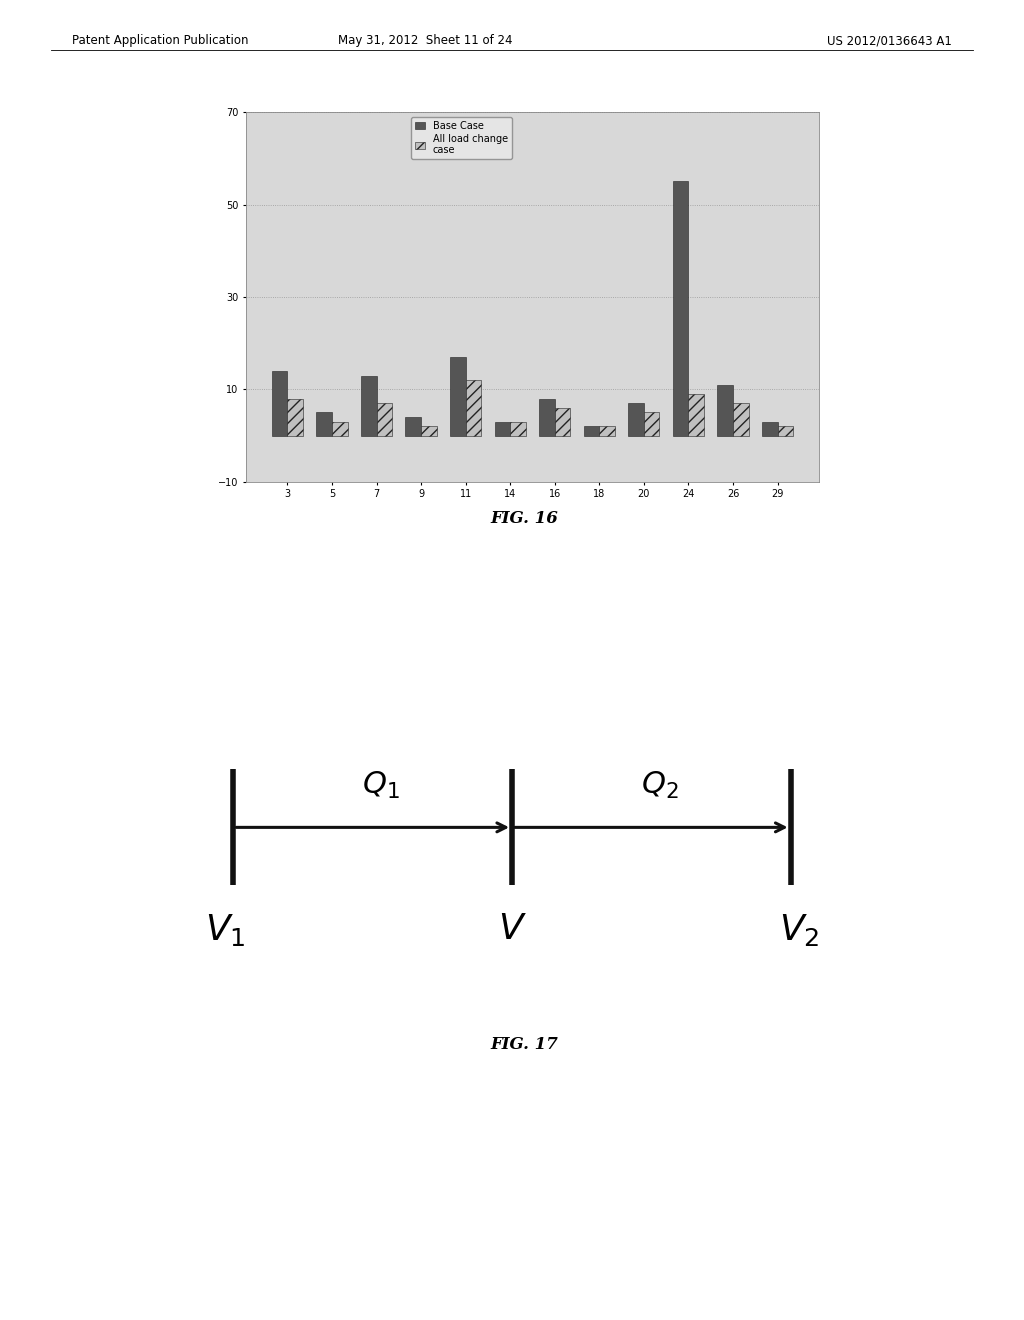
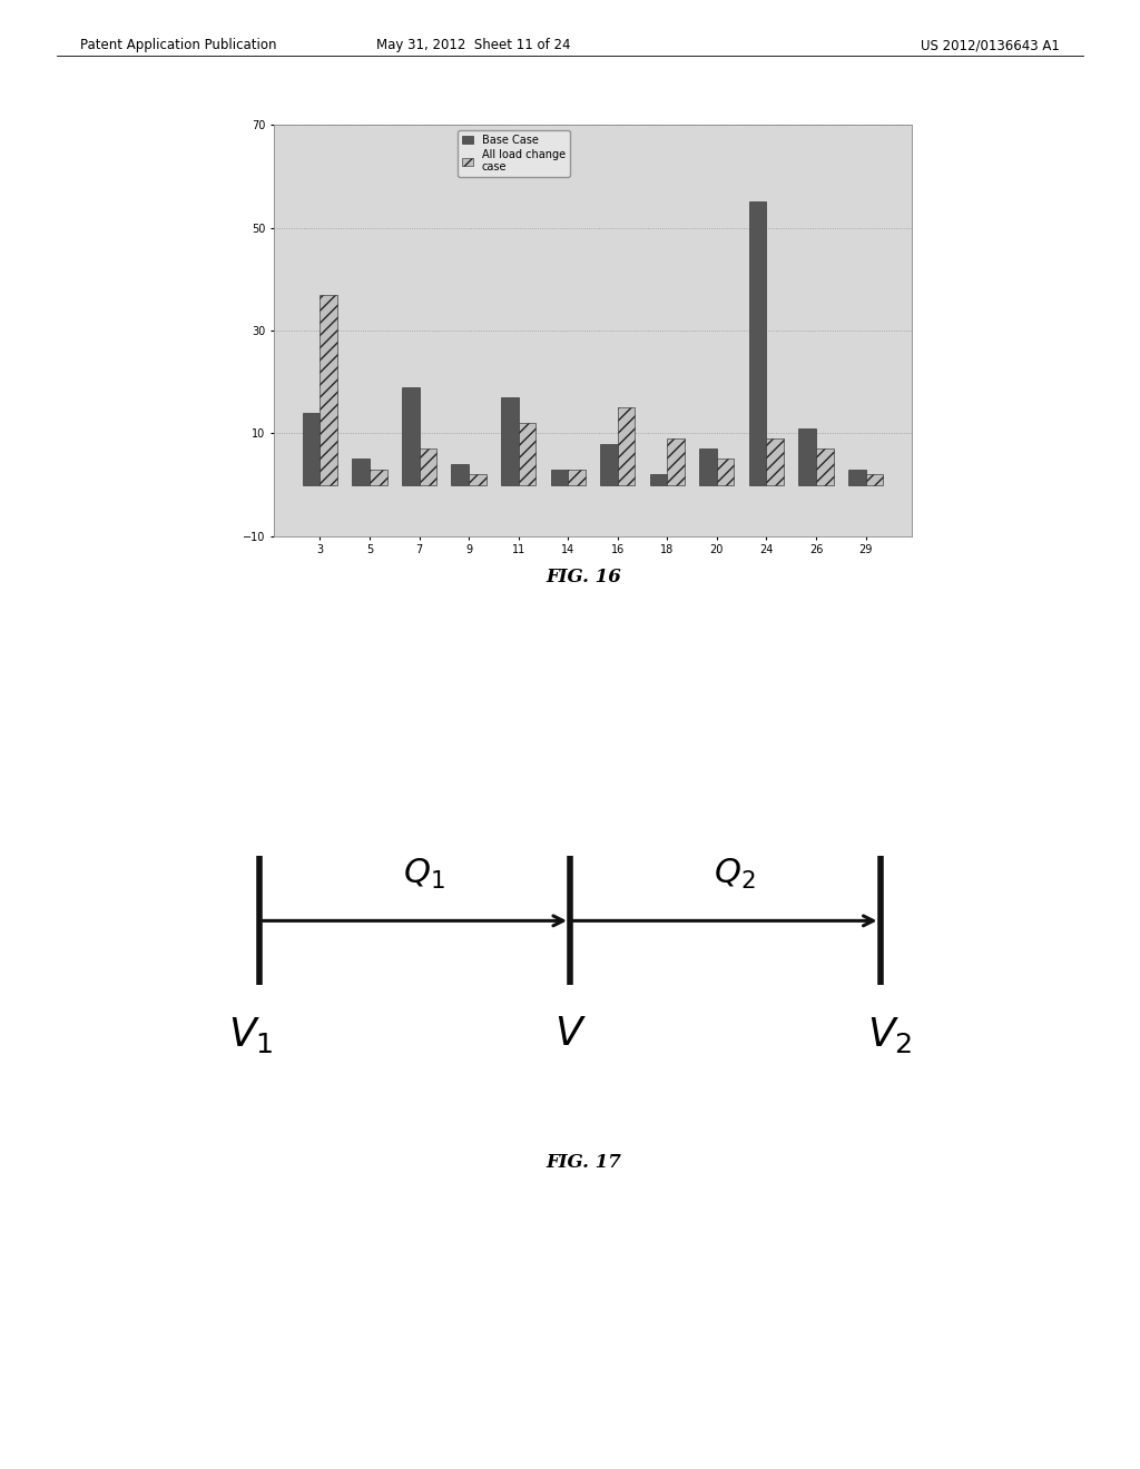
All load change case/3: 8 -> 37
Base Case/7: 13 -> 19
All load change case/16: 6 -> 15
All load change case/18: 2 -> 9
